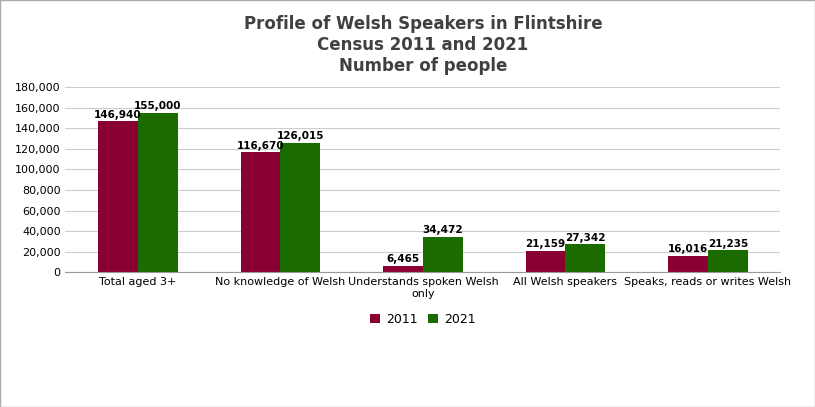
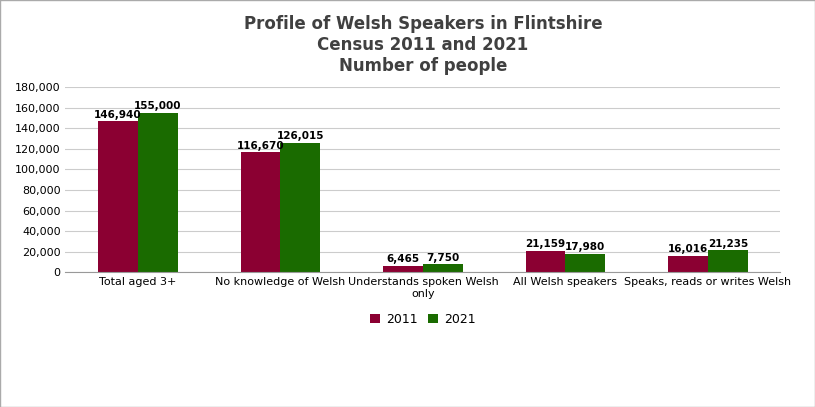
2021/Understands spoken Welsh only: 34,472 -> 7,750
2021/All Welsh speakers: 27,342 -> 17,980
